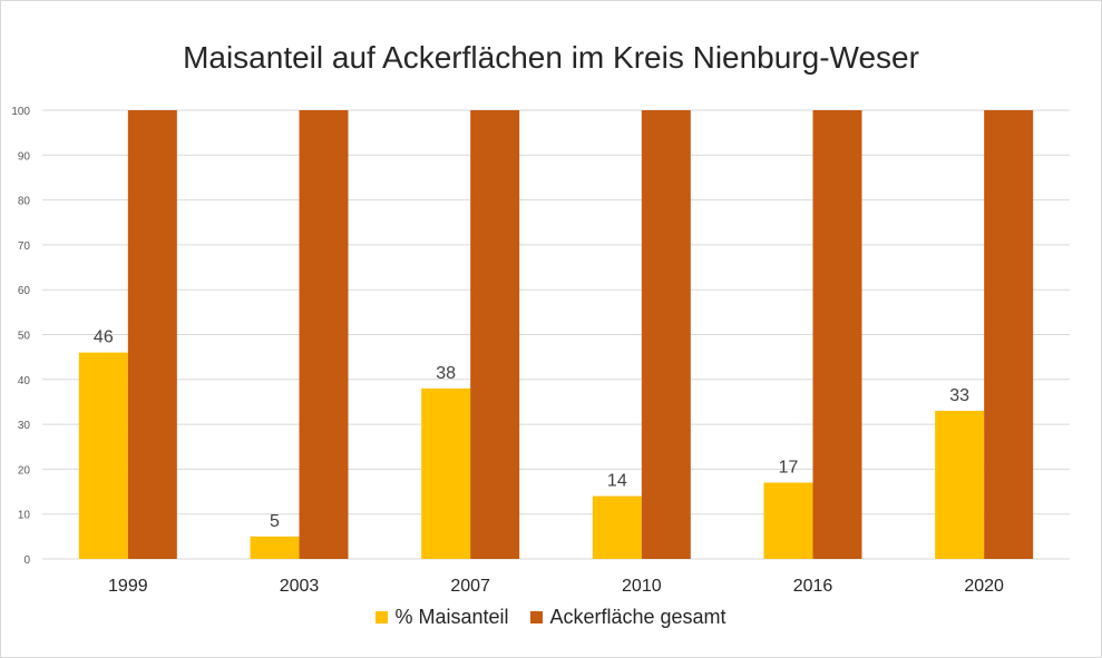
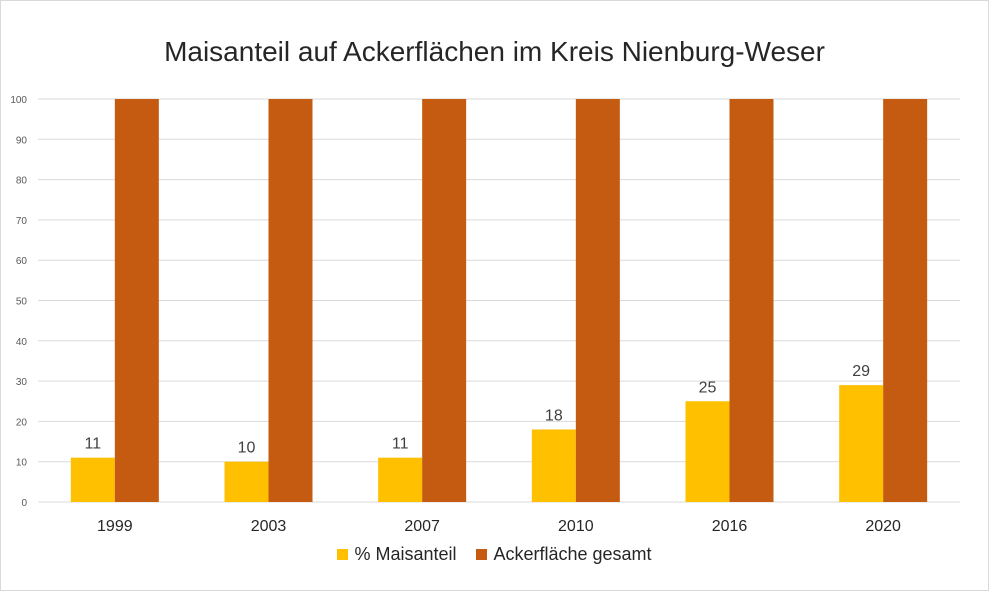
% Maisanteil/1999: 46 -> 11
% Maisanteil/2003: 5 -> 10
% Maisanteil/2007: 38 -> 11
% Maisanteil/2010: 14 -> 18
% Maisanteil/2016: 17 -> 25
% Maisanteil/2020: 33 -> 29
